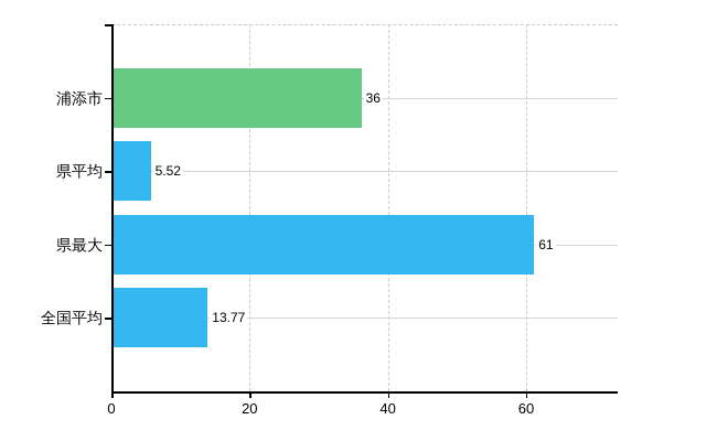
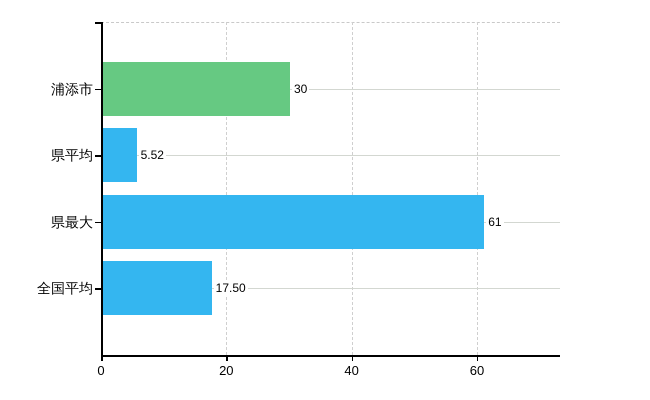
浦添市: 36 -> 30
全国平均: 13.77 -> 17.50
